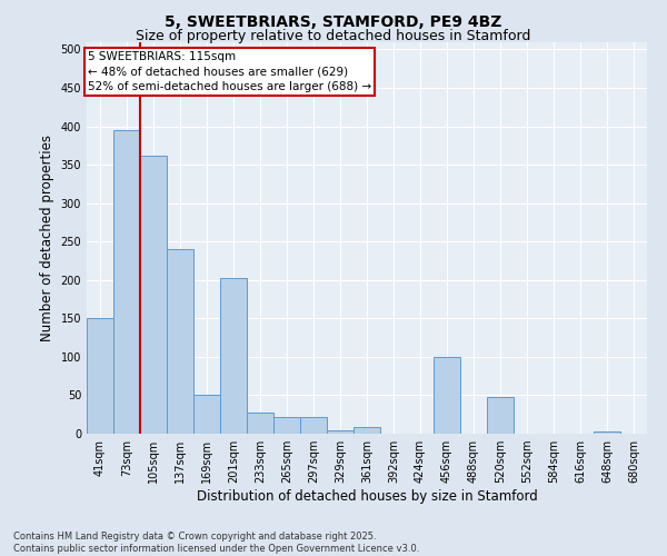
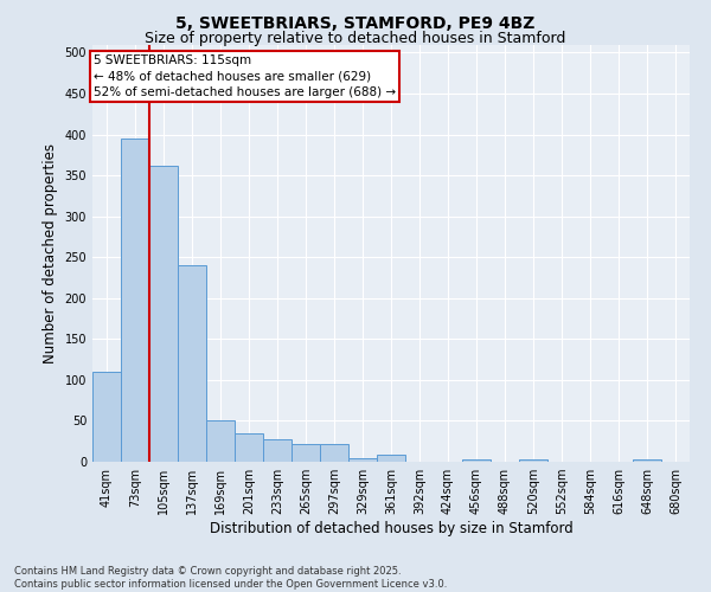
41sqm: 150 -> 110
201sqm: 202 -> 35
456sqm: 100 -> 3
520sqm: 48 -> 3
